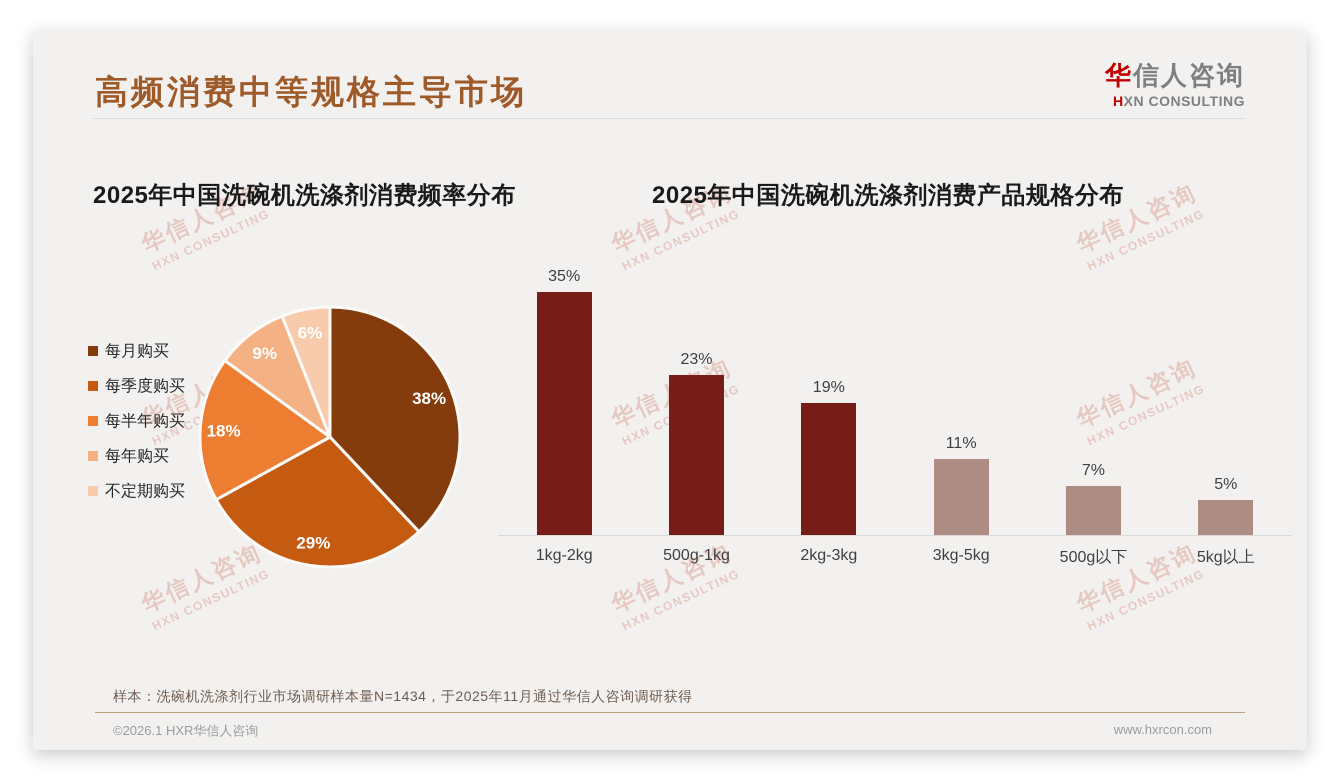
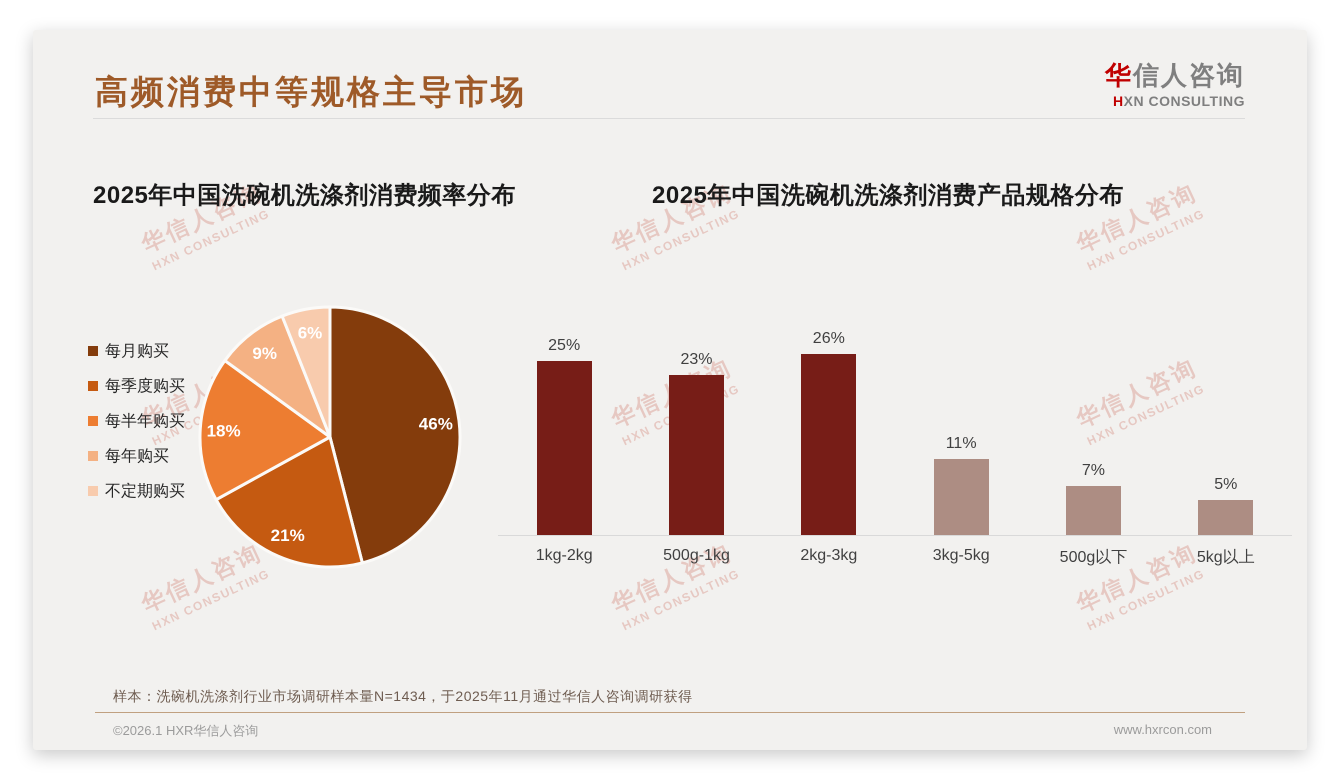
2025年中国洗碗机洗涤剂消费频率分布/每月购买: 38% -> 46%
2025年中国洗碗机洗涤剂消费频率分布/每季度购买: 29% -> 21%
2025年中国洗碗机洗涤剂消费产品规格分布/1kg-2kg: 35% -> 25%
2025年中国洗碗机洗涤剂消费产品规格分布/2kg-3kg: 19% -> 26%
